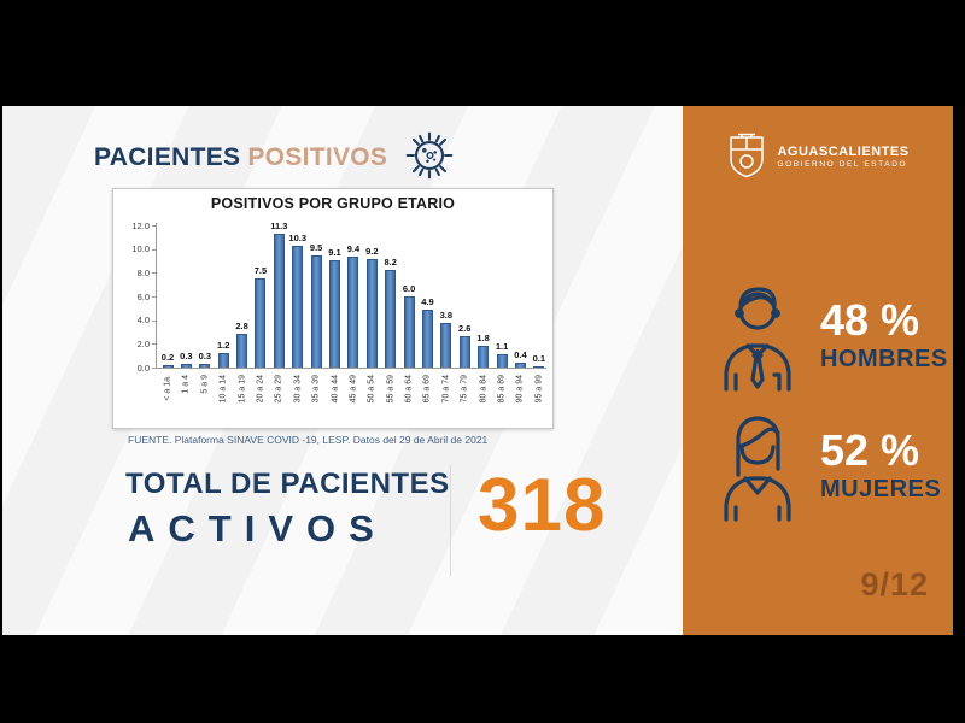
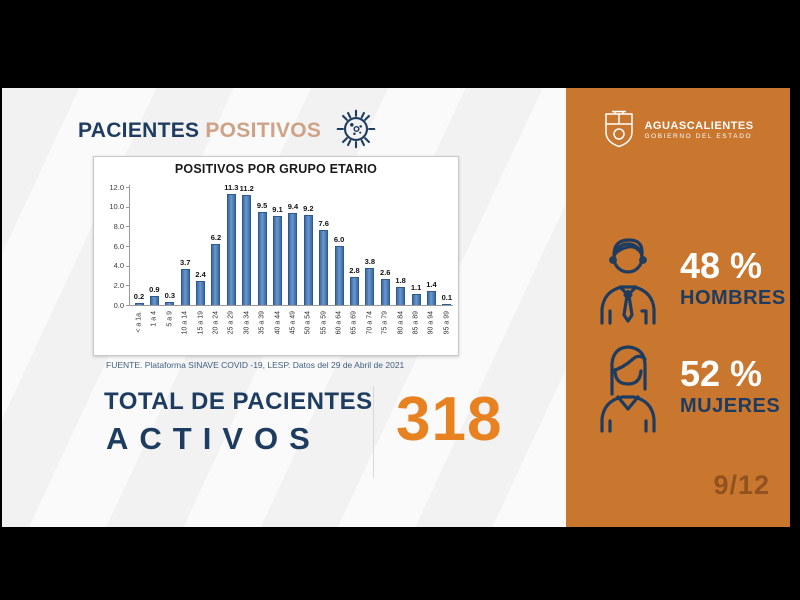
1 a 4: 0.3 -> 0.9
10 a 14: 1.2 -> 3.7
15 a 19: 2.8 -> 2.4
20 a 24: 7.5 -> 6.2
30 a 34: 10.3 -> 11.2
55 a 59: 8.2 -> 7.6
65 a 69: 4.9 -> 2.8
90 a 94: 0.4 -> 1.4
